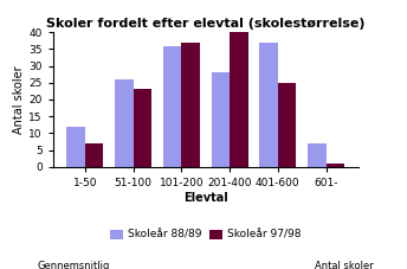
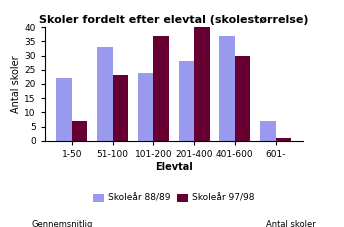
Skoleår 88/89/1-50: 12 -> 22
Skoleår 88/89/51-100: 26 -> 33
Skoleår 88/89/101-200: 36 -> 24
Skoleår 97/98/401-600: 25 -> 30
